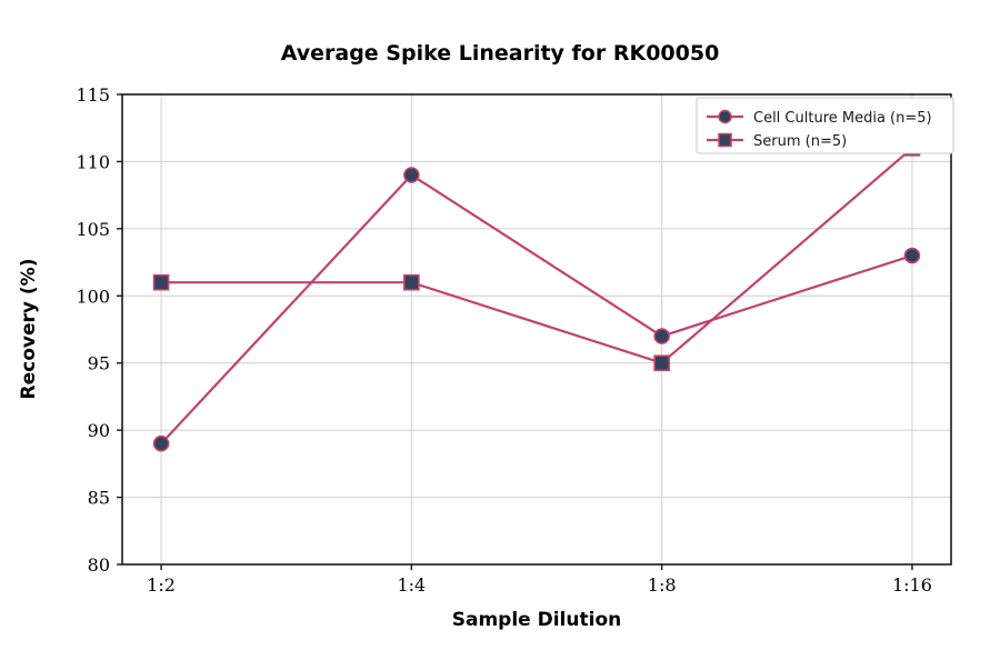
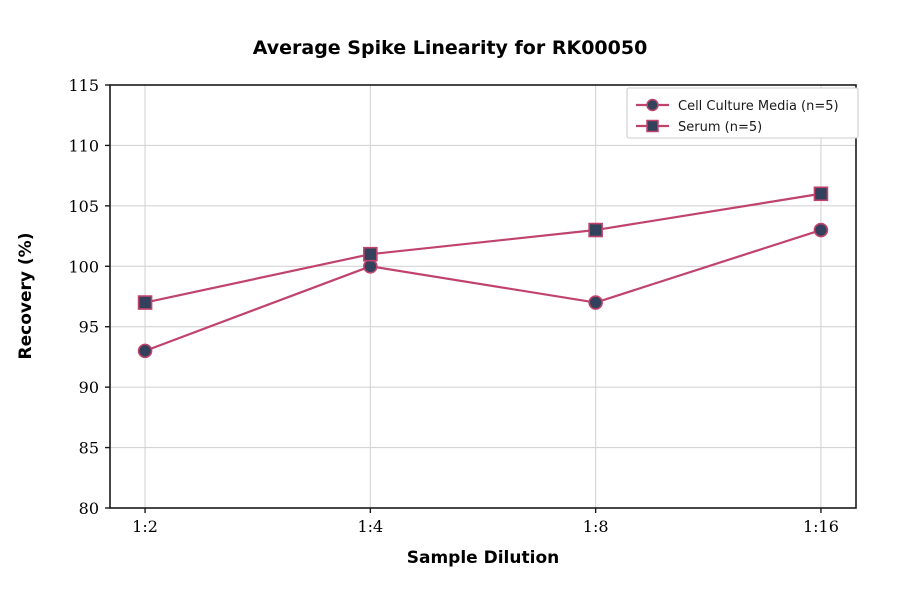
Cell Culture Media (n=5)/1:2: 89 -> 93
Serum (n=5)/1:2: 101 -> 97
Cell Culture Media (n=5)/1:4: 109 -> 100
Serum (n=5)/1:8: 95 -> 103
Serum (n=5)/1:16: 111 -> 106
